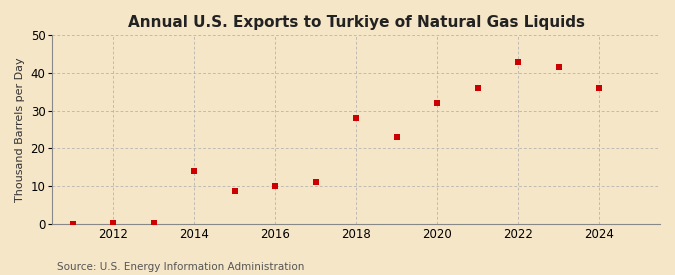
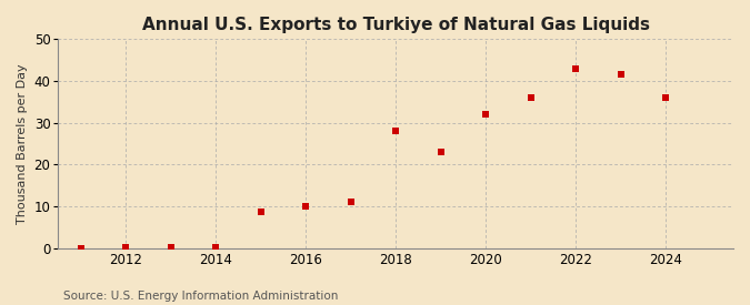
2014: 14.0 -> 0.1
